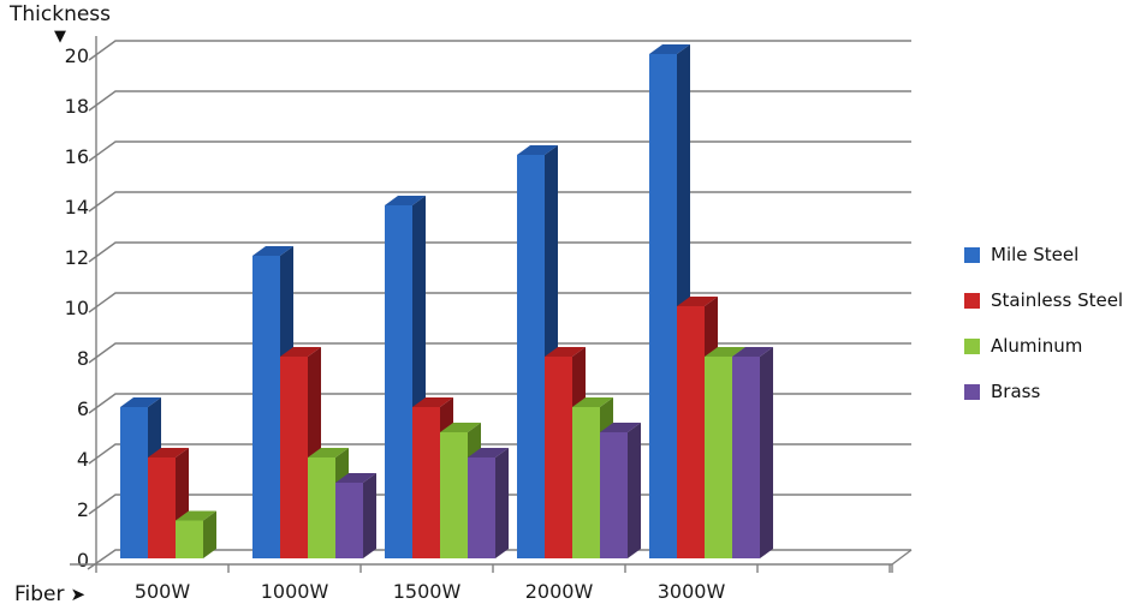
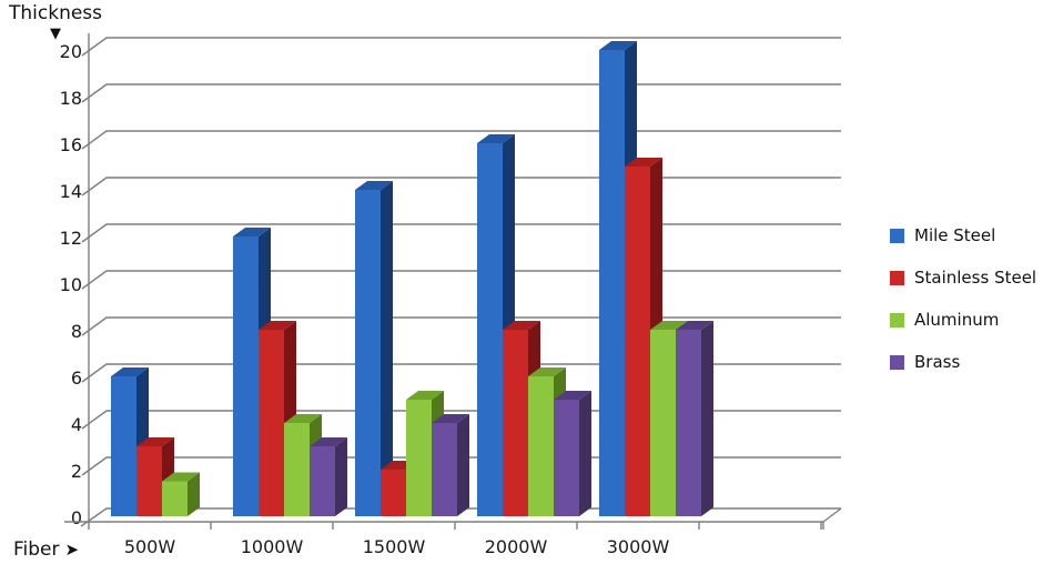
Stainless Steel/500W: 4 -> 3
Stainless Steel/1500W: 6 -> 2
Stainless Steel/3000W: 10 -> 15
